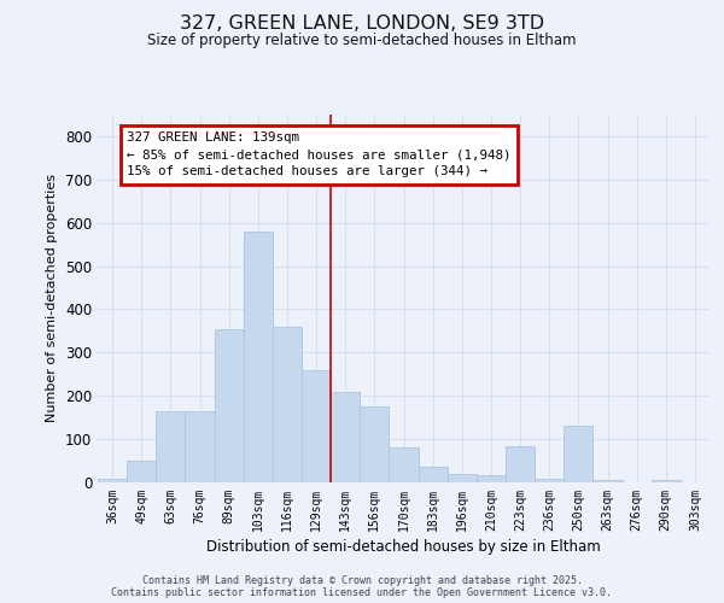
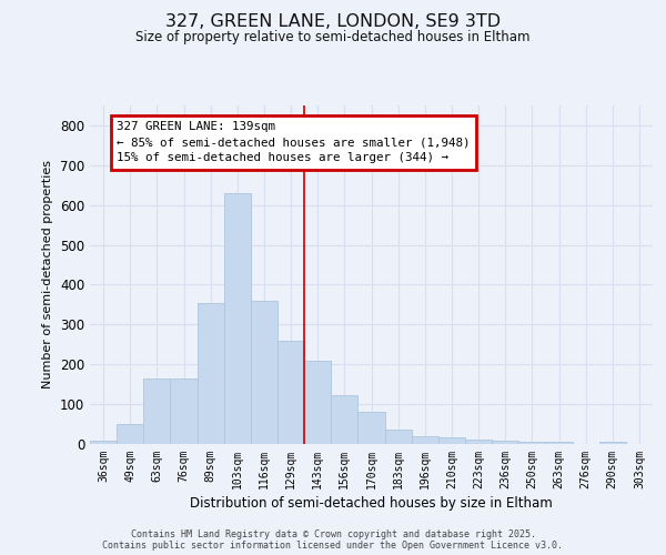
103sqm: 580 -> 630
156sqm: 175 -> 122
223sqm: 85 -> 12
250sqm: 130 -> 5
